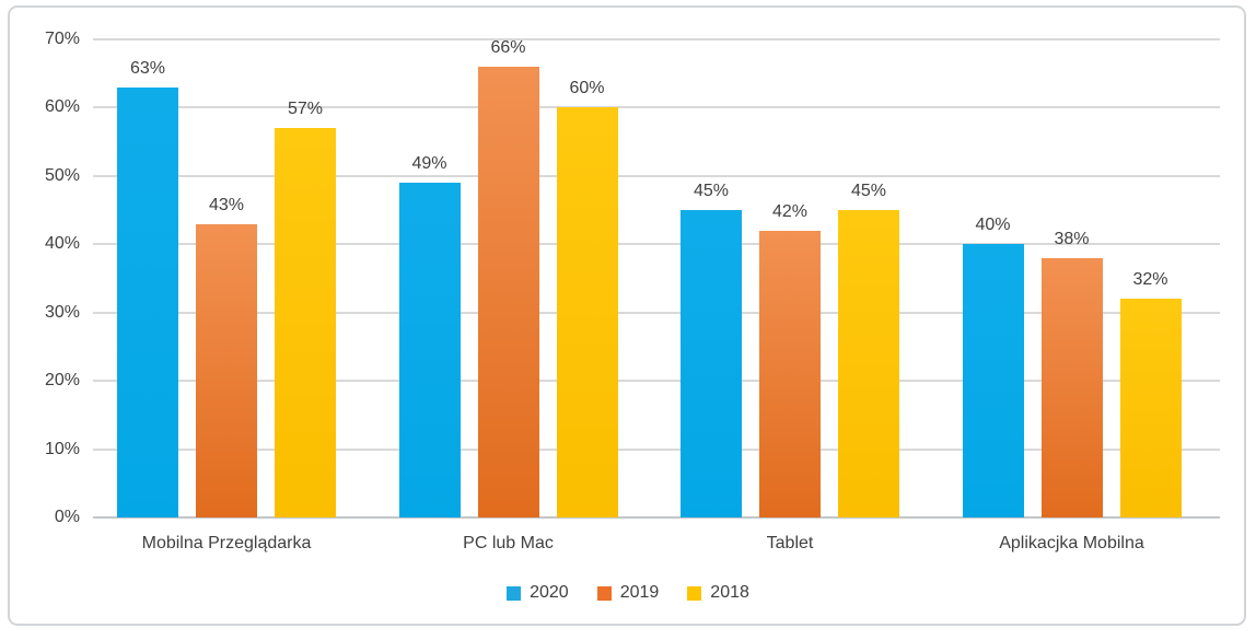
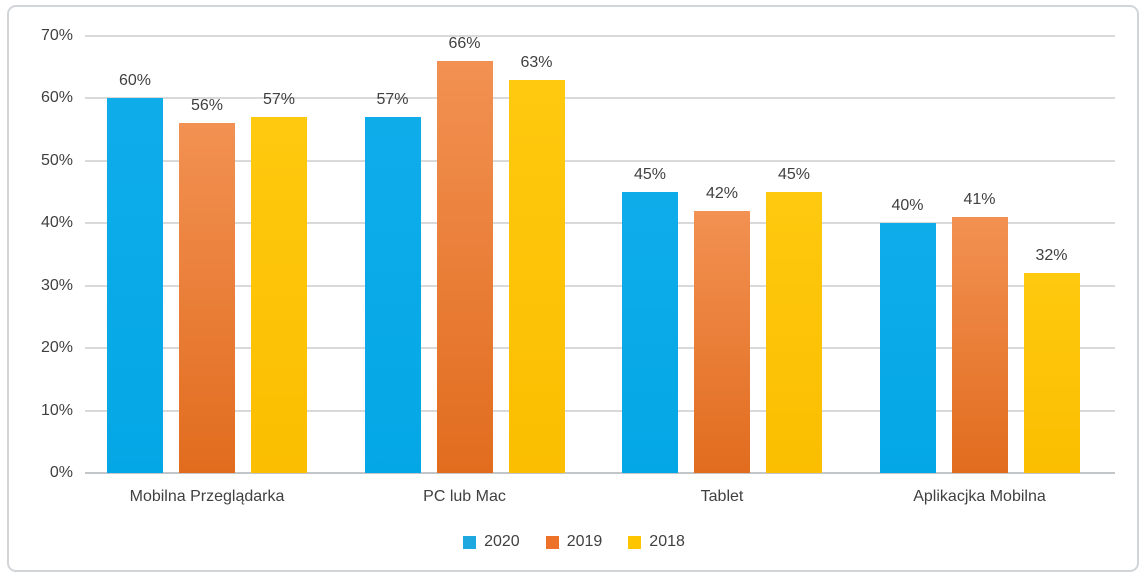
2020/Mobilna Przeglądarka: 63% -> 60%
2019/Mobilna Przeglądarka: 43% -> 56%
2020/PC lub Mac: 49% -> 57%
2018/PC lub Mac: 60% -> 63%
2019/Aplikacjka Mobilna: 38% -> 41%
